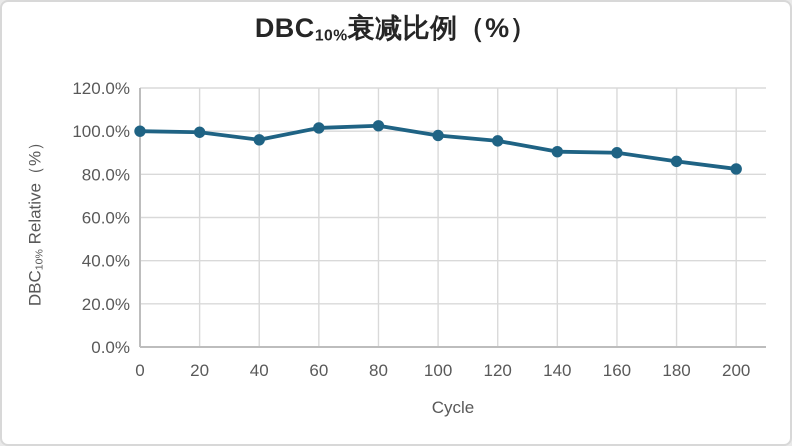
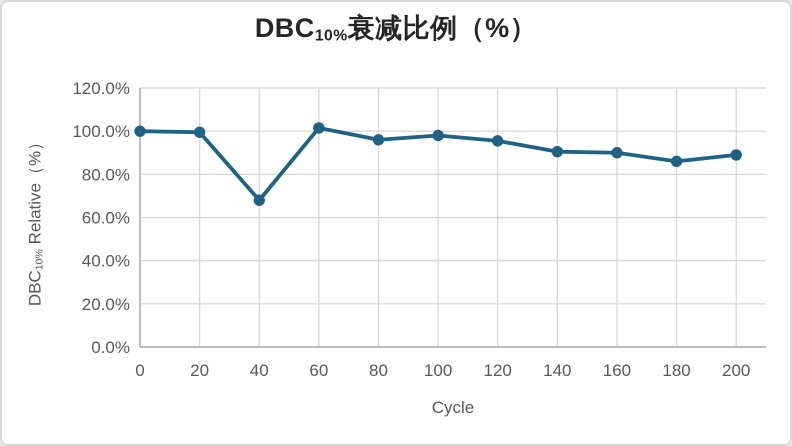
40: 96% -> 68%
80: 102% -> 96%
200: 82% -> 89%
